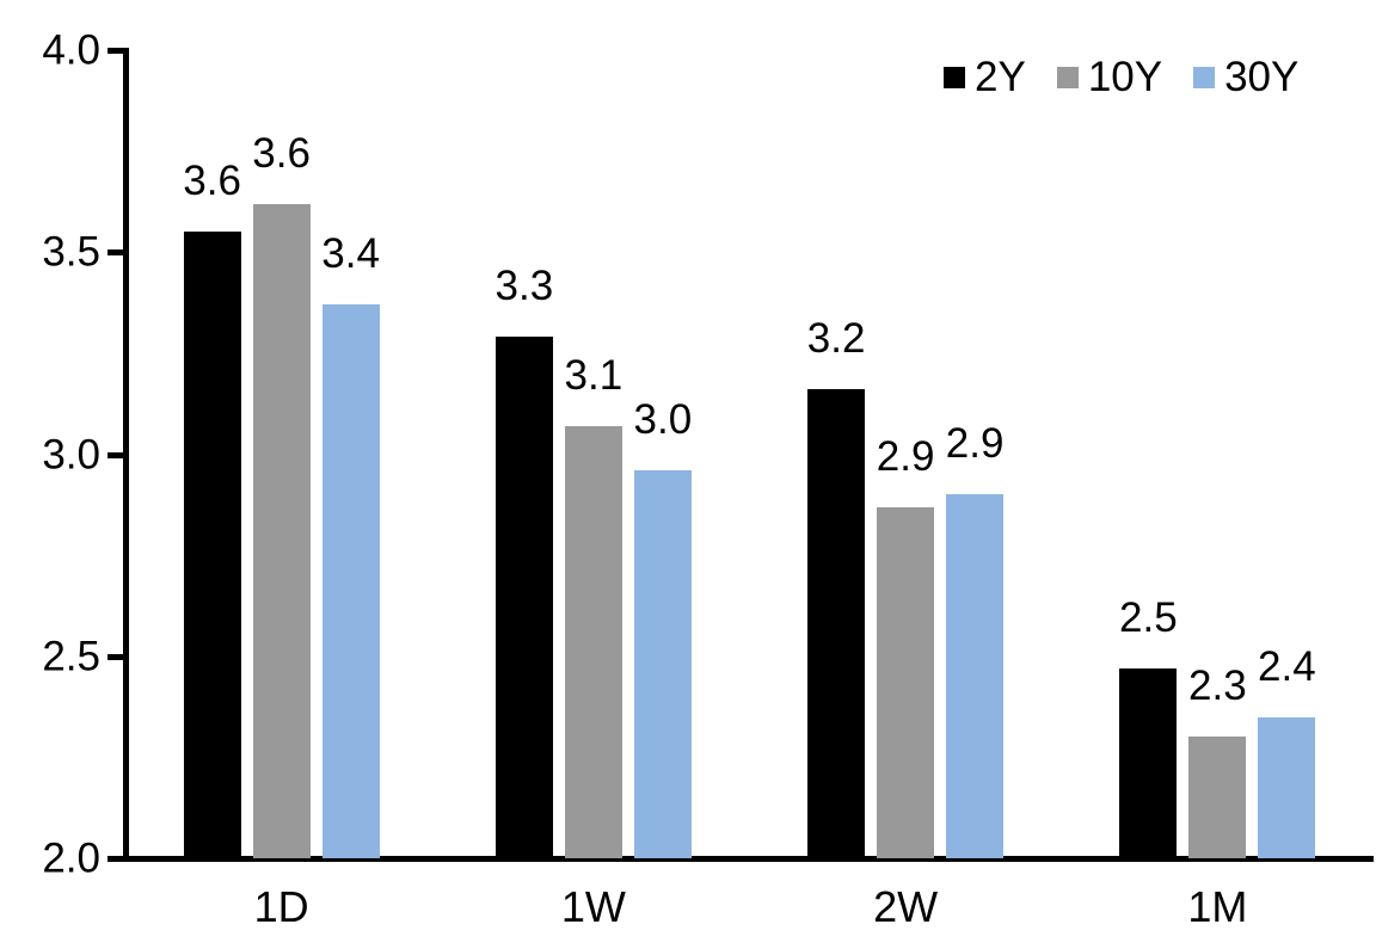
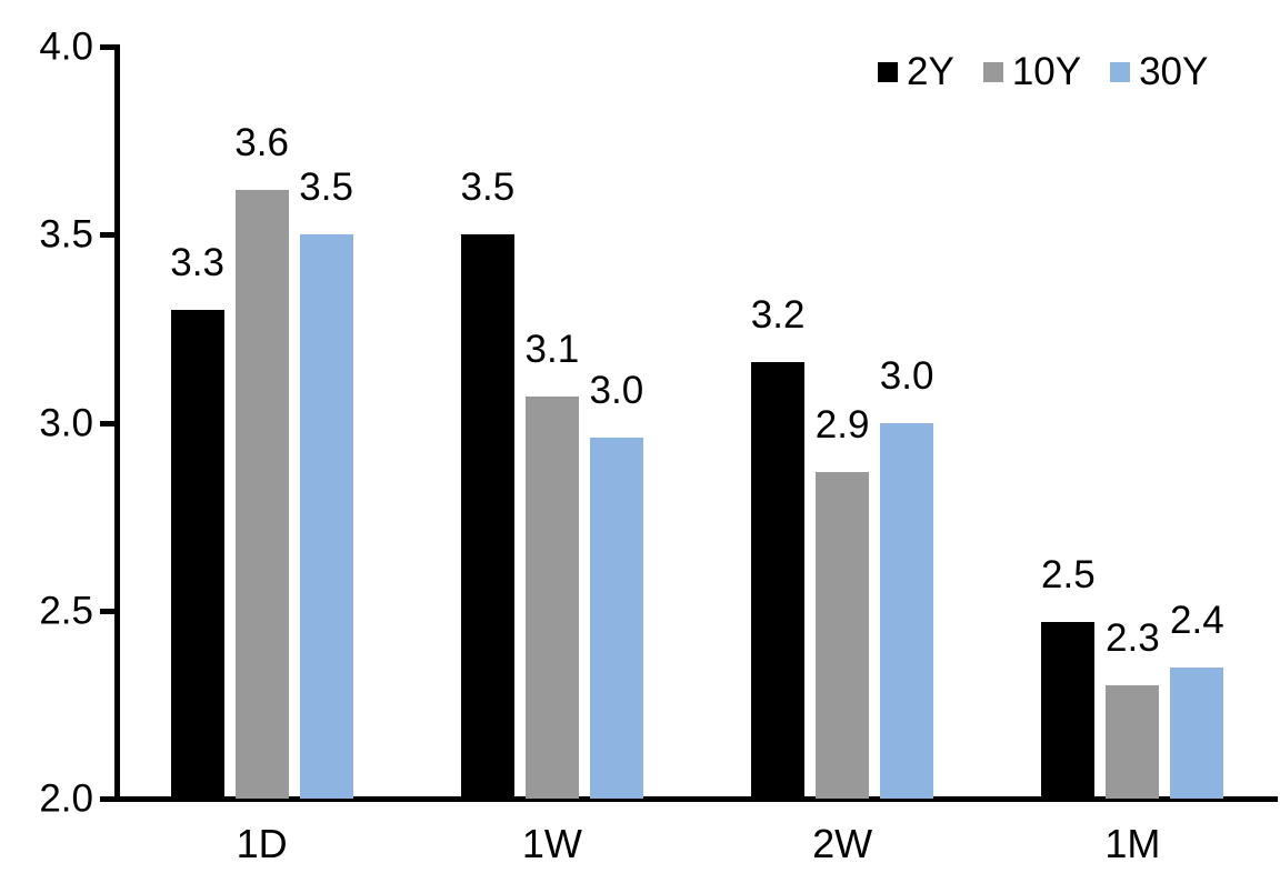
2Y/1D: 3.6 -> 3.3
30Y/1D: 3.4 -> 3.5
2Y/1W: 3.3 -> 3.5
30Y/2W: 2.9 -> 3.0
